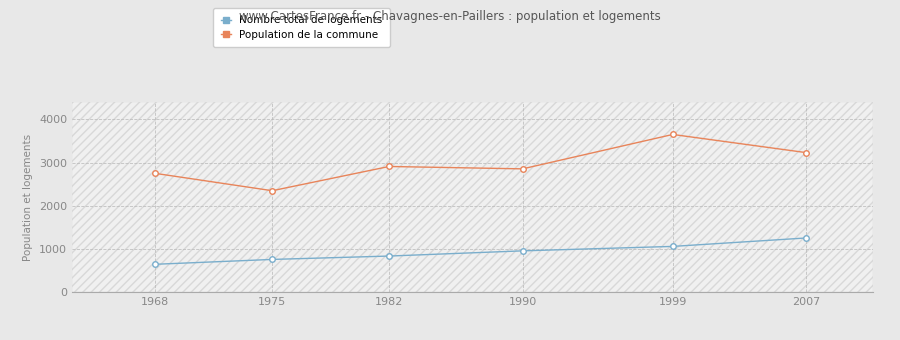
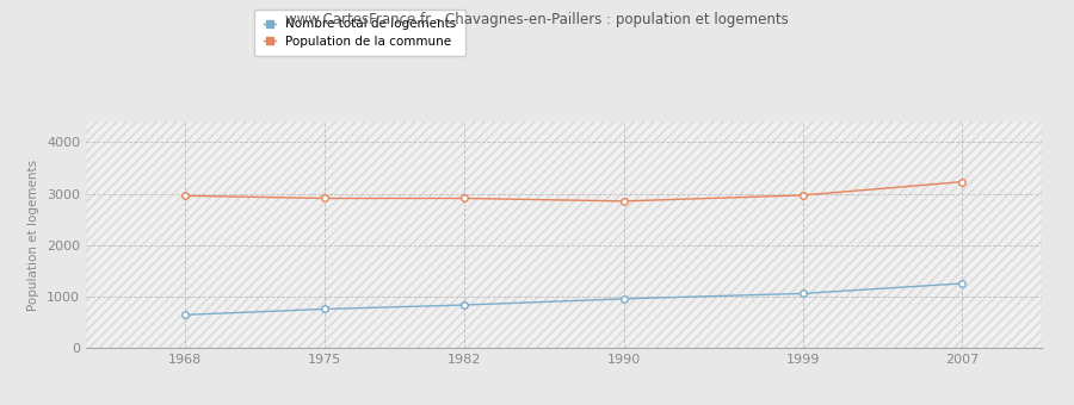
Population de la commune/1968: 2750 -> 2960
Population de la commune/1975: 2350 -> 2910
Population de la commune/1999: 3650 -> 2970
